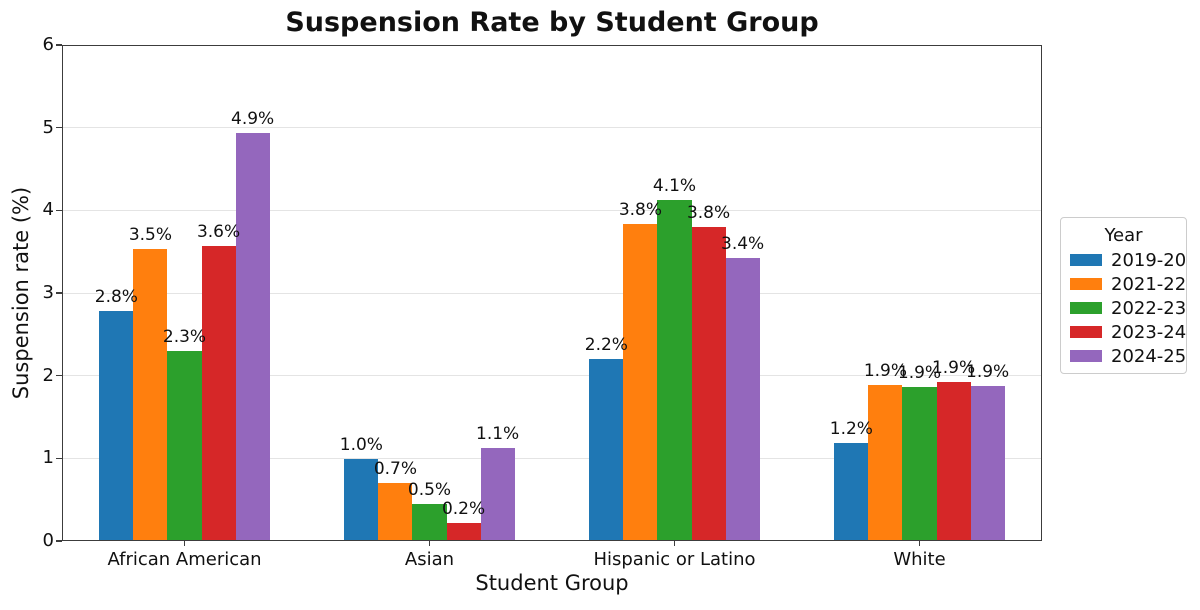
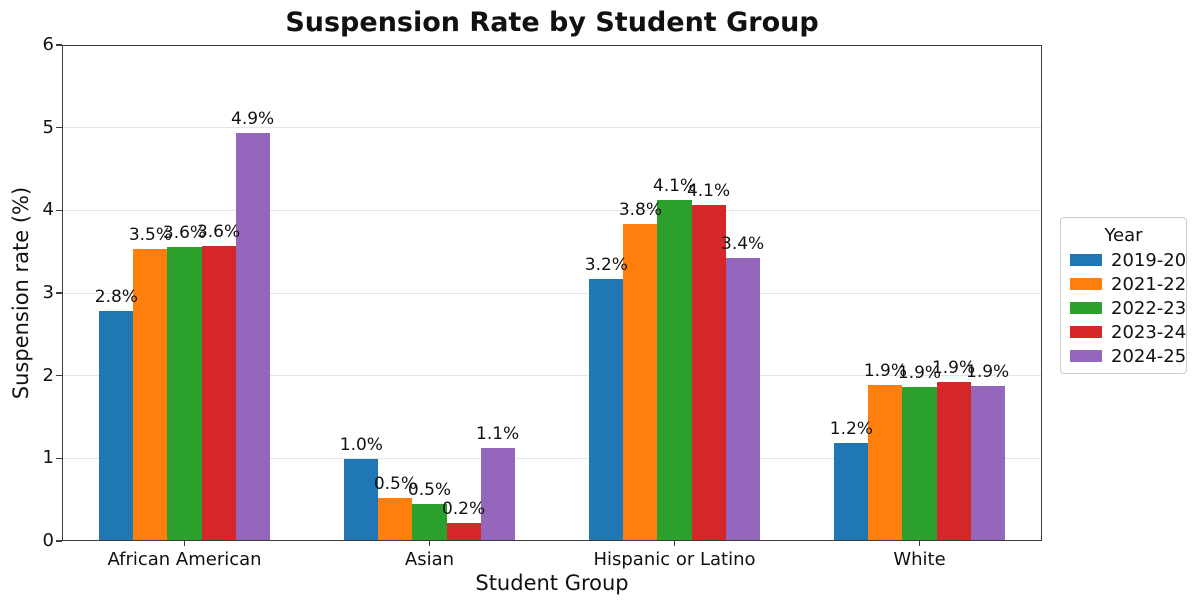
2022-23/African American: 2.3% -> 3.6%
2021-22/Asian: 0.7% -> 0.5%
2019-20/Hispanic or Latino: 2.2% -> 3.2%
2023-24/Hispanic or Latino: 3.8% -> 4.1%
